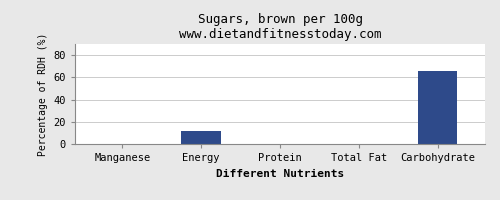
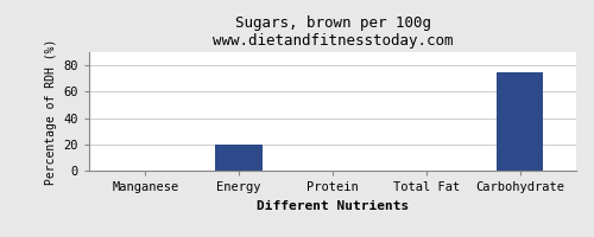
Energy: 12 -> 20
Carbohydrate: 66 -> 75
